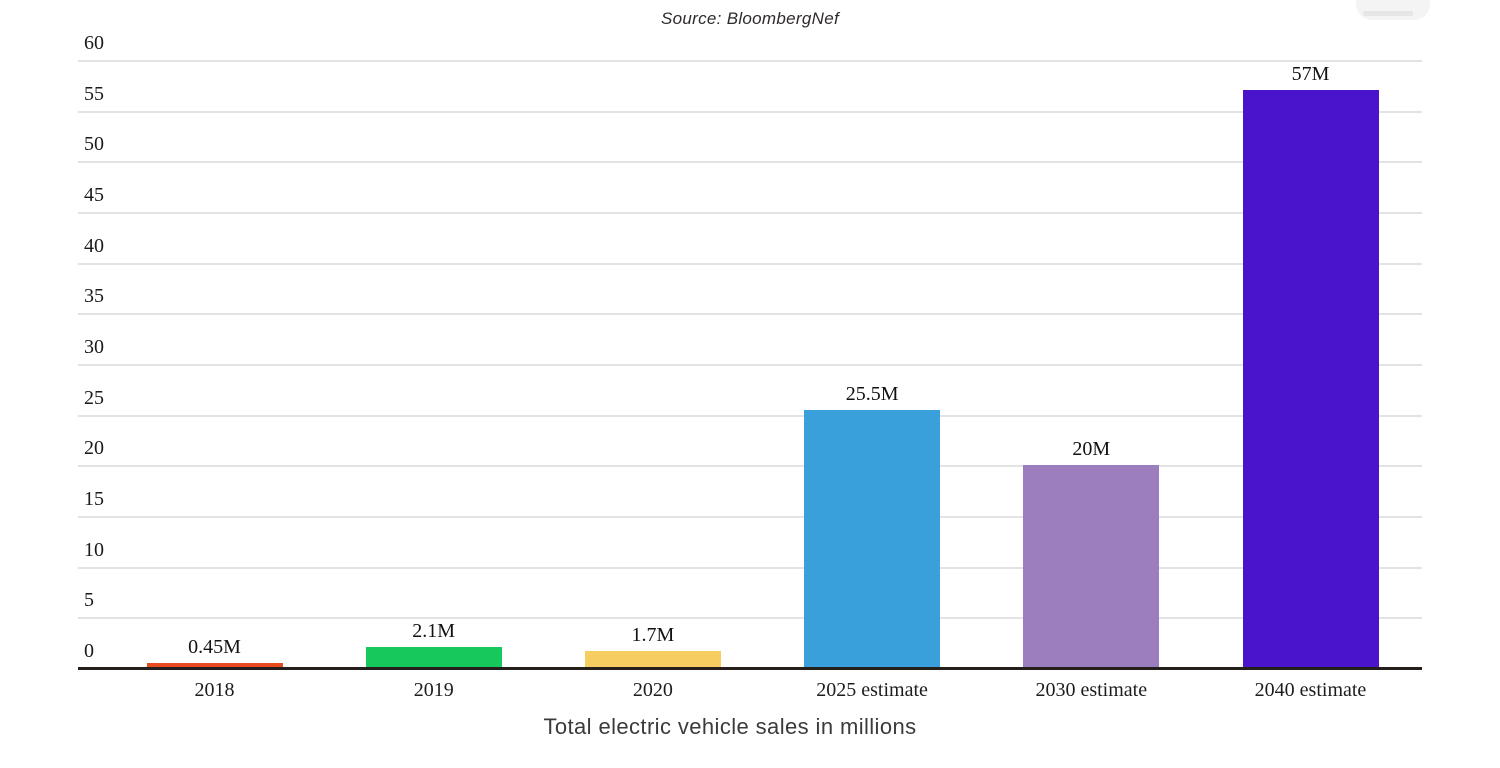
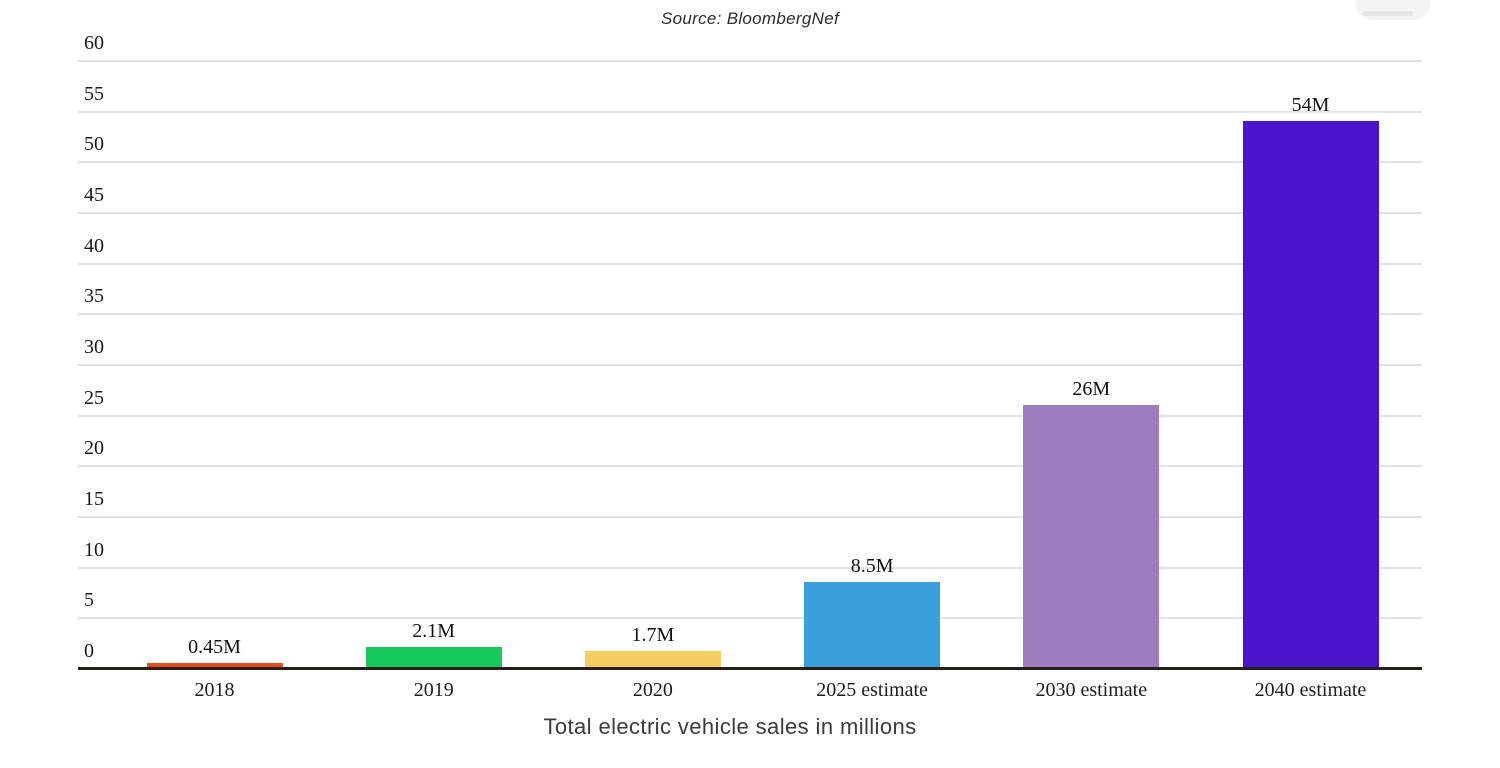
2025 estimate: 25.5M -> 8.5M
2030 estimate: 20M -> 26M
2040 estimate: 57M -> 54M
